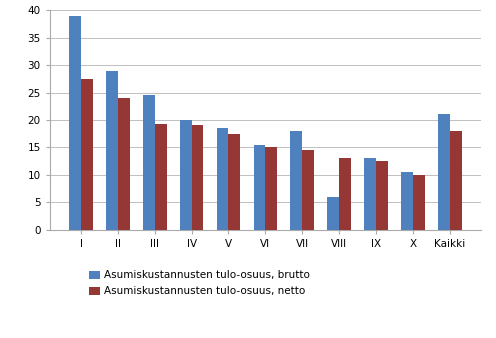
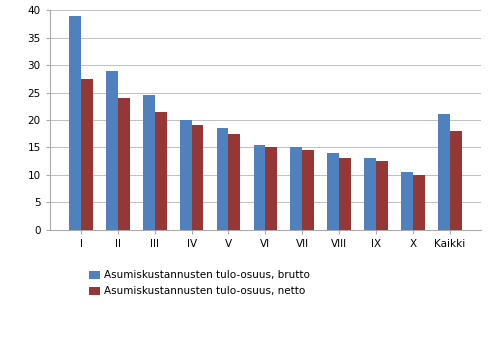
Asumiskustannusten tulo-osuus, netto/III: 19.2 -> 21.5
Asumiskustannusten tulo-osuus, brutto/VII: 18.0 -> 15.0
Asumiskustannusten tulo-osuus, brutto/VIII: 6.0 -> 14.0
